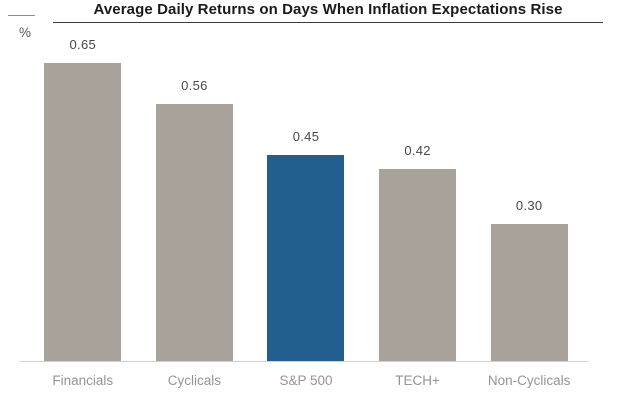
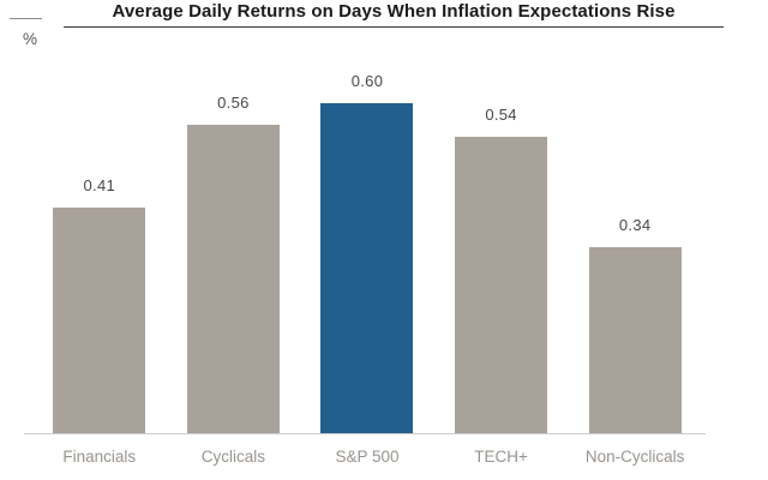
Financials: 0.65 -> 0.41
S&P 500: 0.45 -> 0.60
TECH+: 0.42 -> 0.54
Non-Cyclicals: 0.30 -> 0.34
